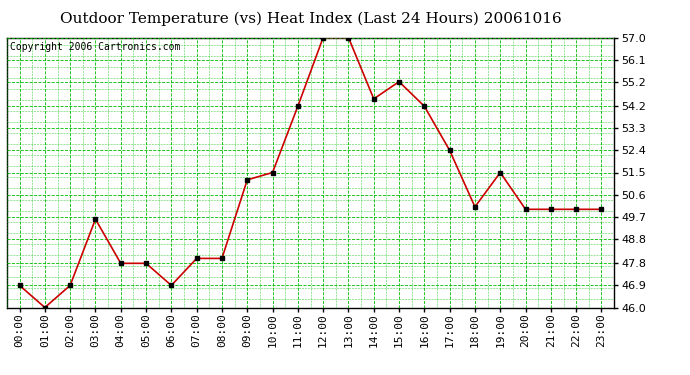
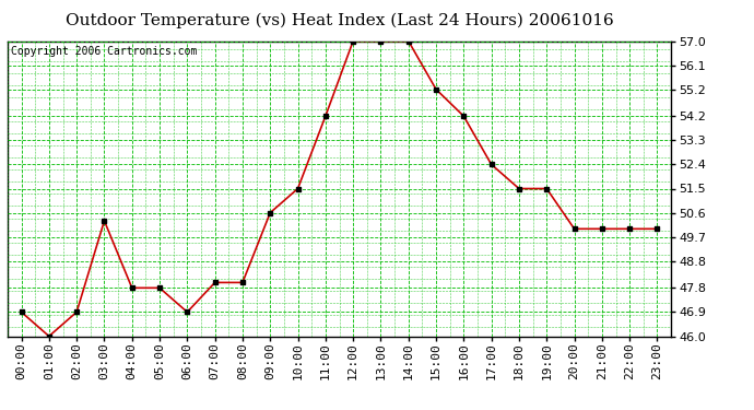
03:00: 49.6 -> 50.3
09:00: 51.2 -> 50.6
14:00: 54.5 -> 57.0
18:00: 50.1 -> 51.5
